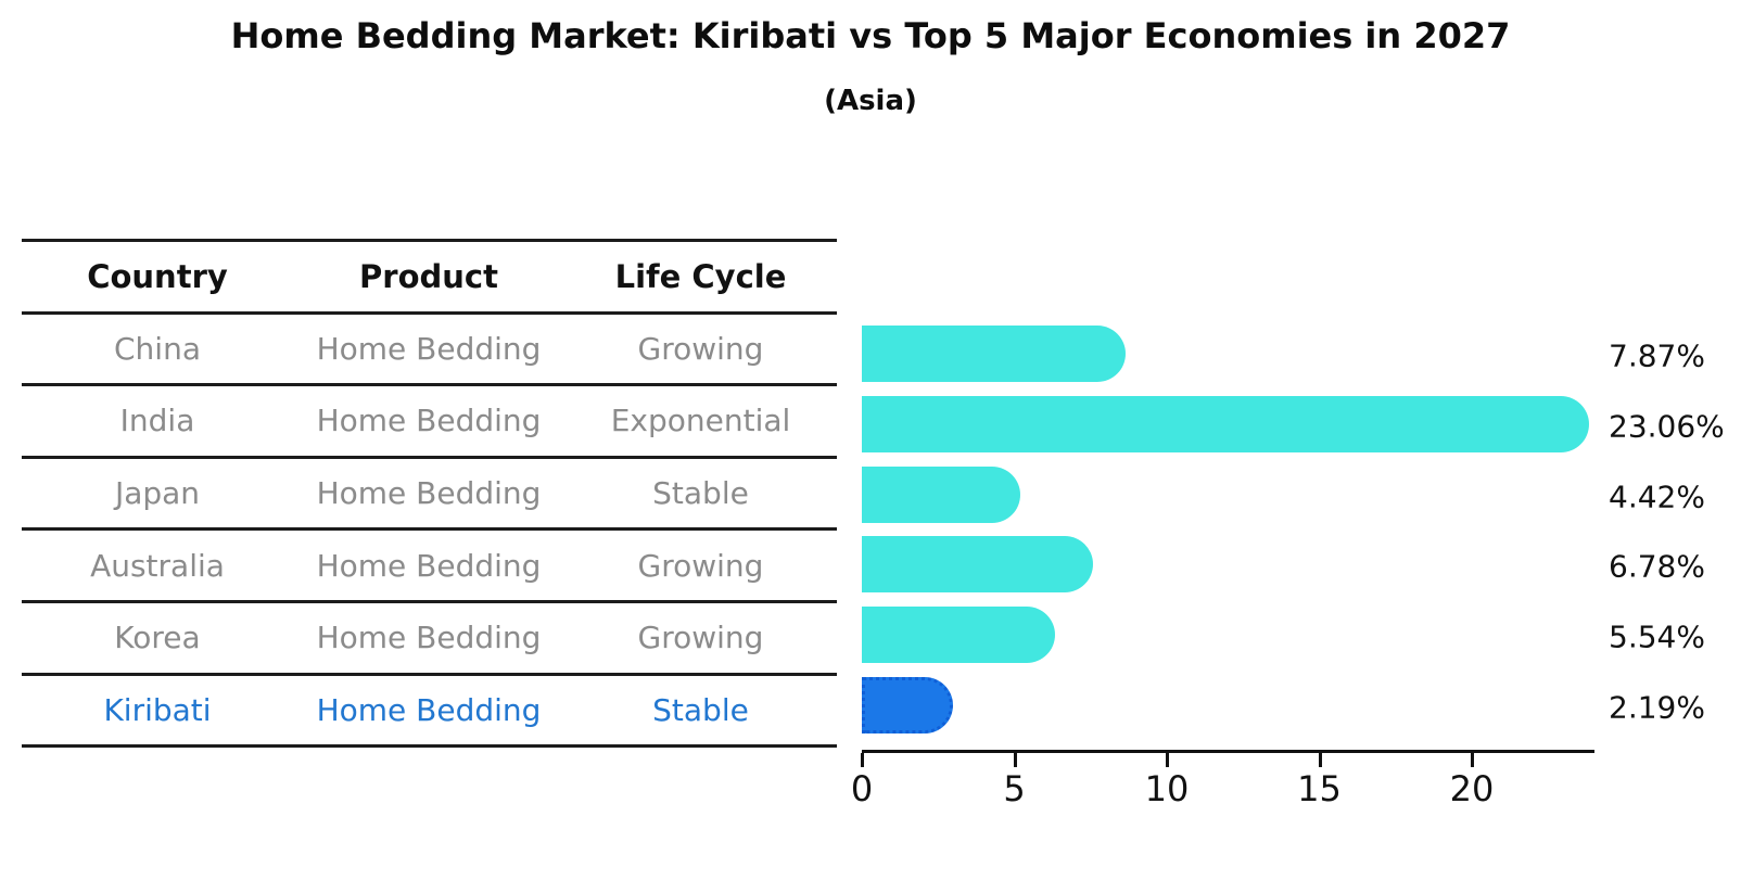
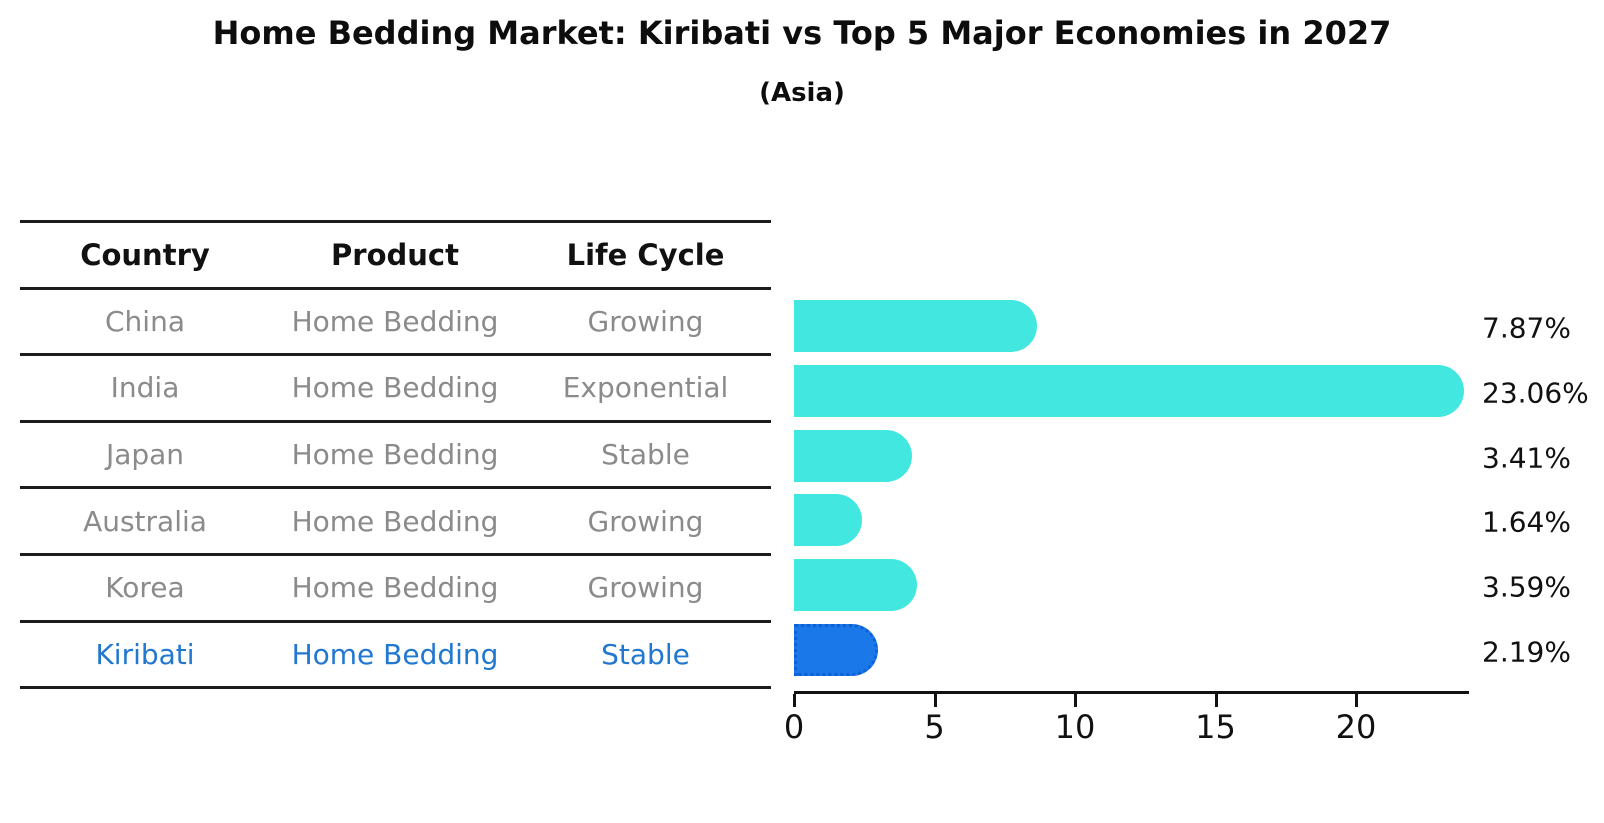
Japan: 4.42% -> 3.41%
Australia: 6.78% -> 1.64%
Korea: 5.54% -> 3.59%
